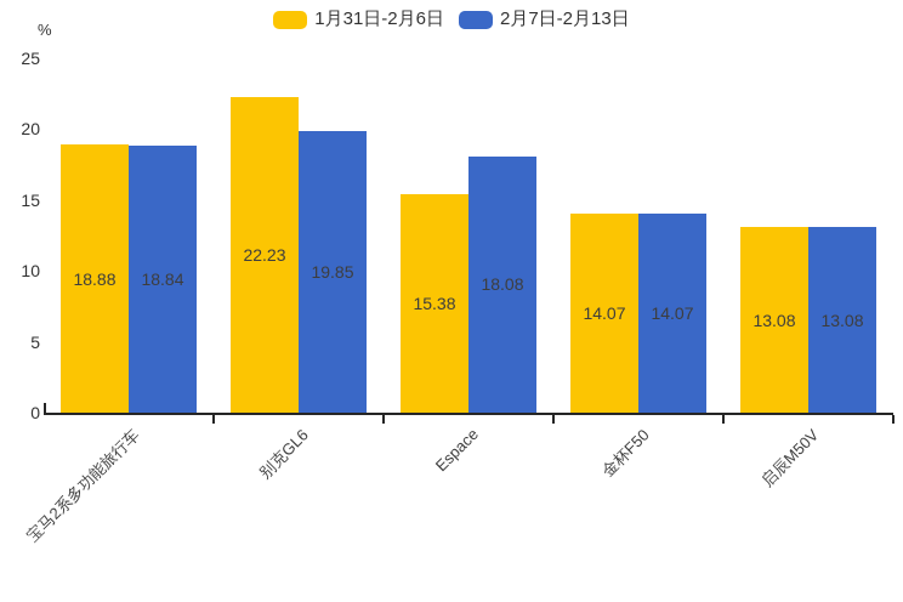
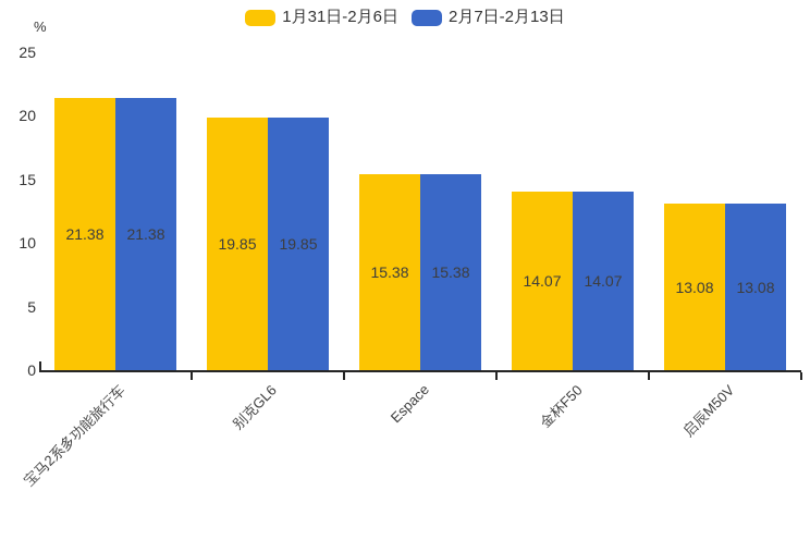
1月31日-2月6日/宝马2系多功能旅行车: 18.88 -> 21.38
2月7日-2月13日/宝马2系多功能旅行车: 18.84 -> 21.38
1月31日-2月6日/别克GL6: 22.23 -> 19.85
2月7日-2月13日/Espace: 18.08 -> 15.38
